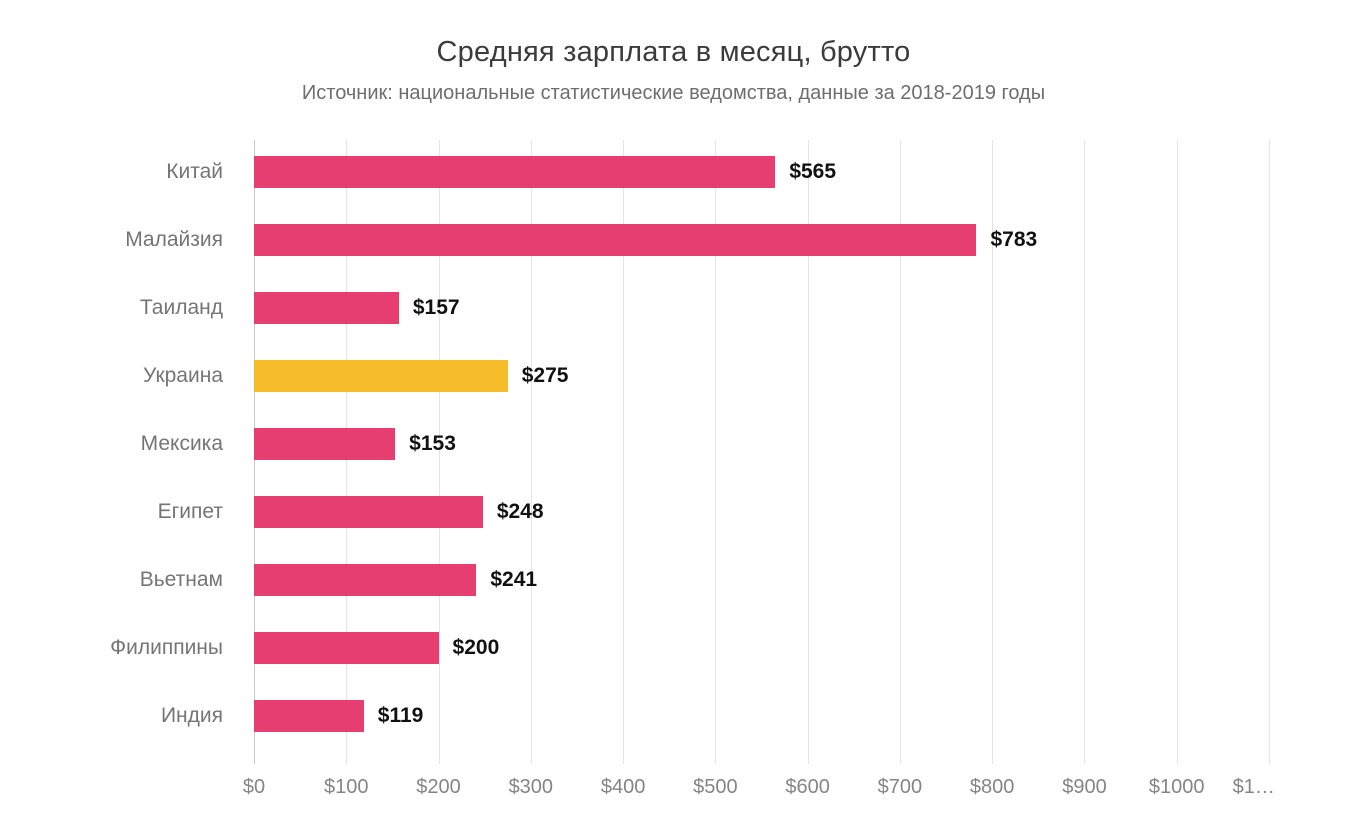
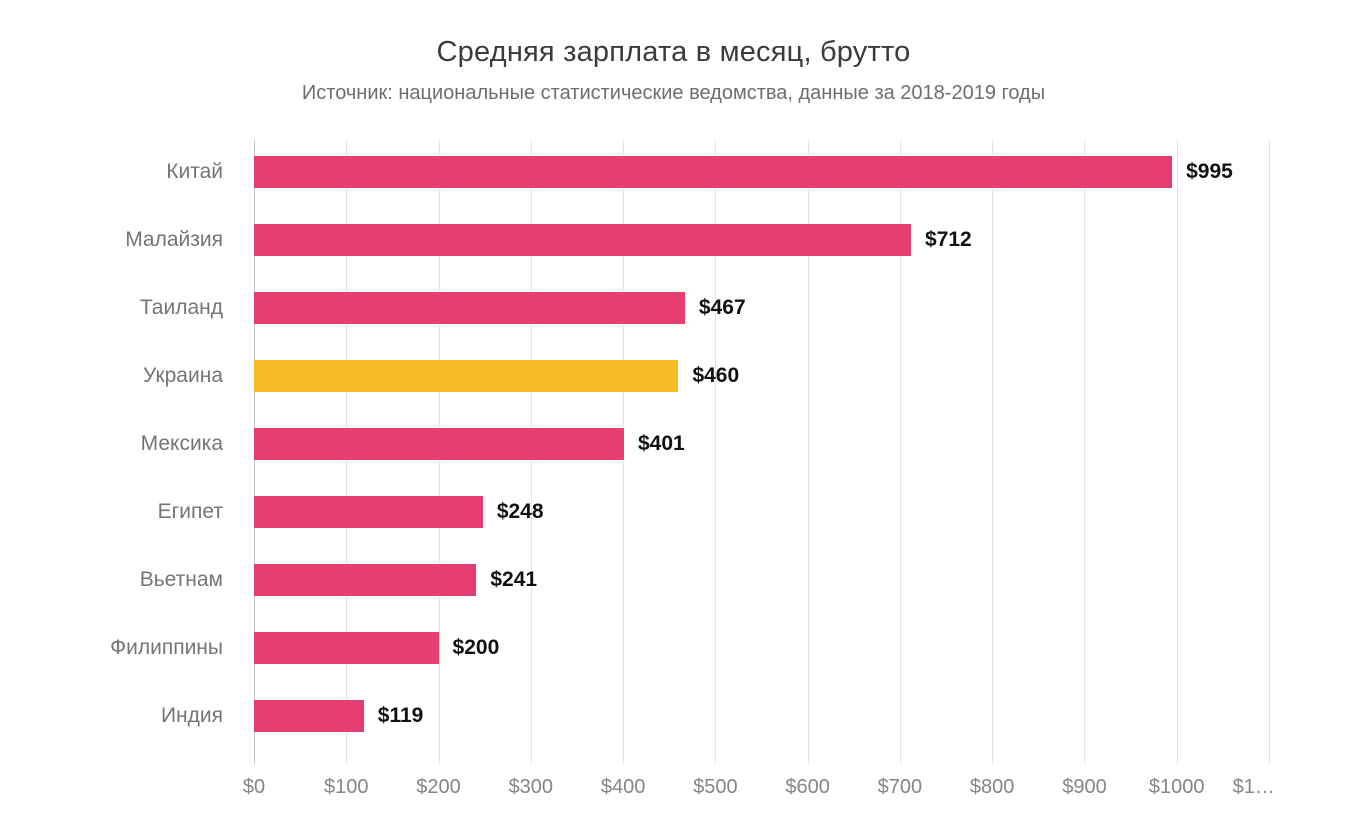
Китай: $565 -> $995
Малайзия: $783 -> $712
Таиланд: $157 -> $467
Украина: $275 -> $460
Мексика: $153 -> $401
